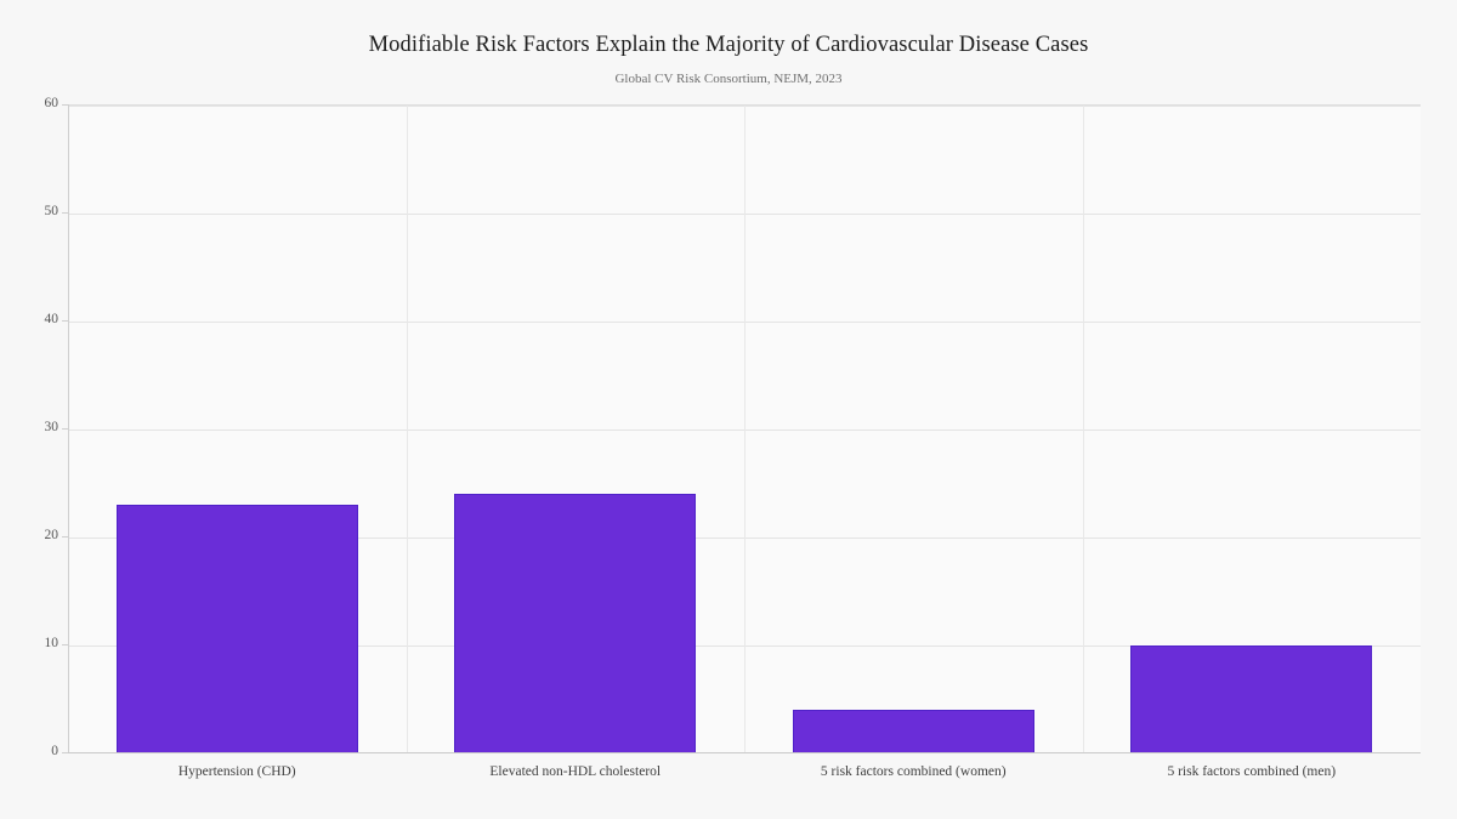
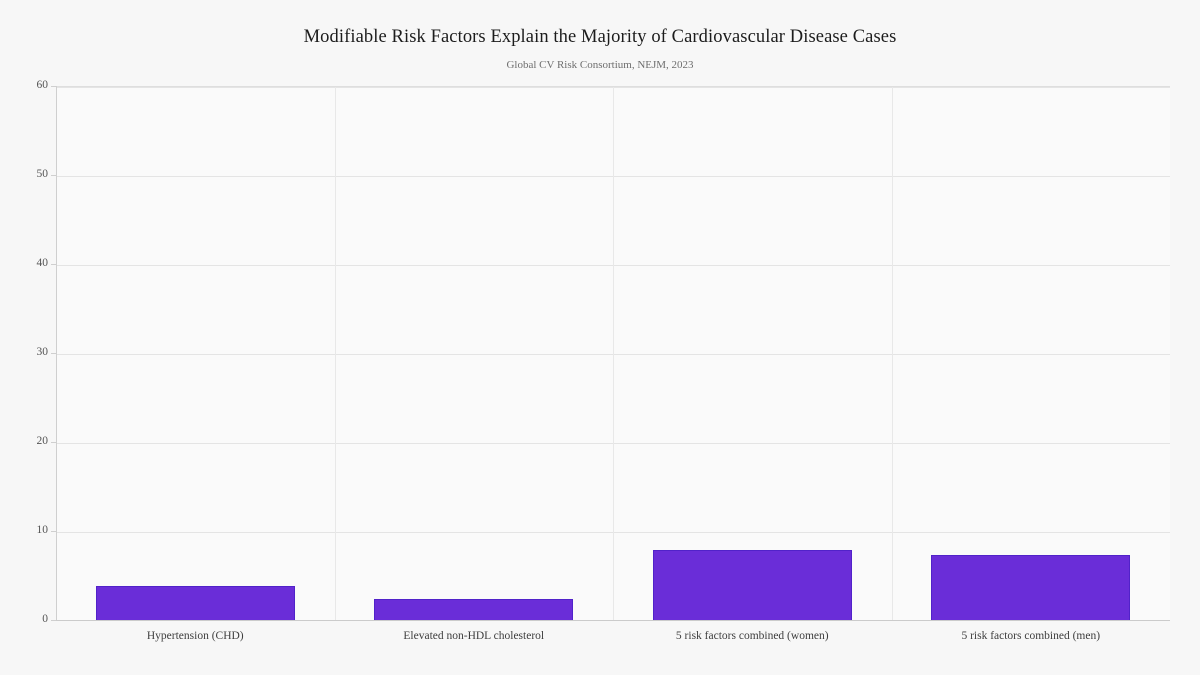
Hypertension (CHD): 23 -> 4
Elevated non-HDL cholesterol: 24 -> 2
5 risk factors combined (women): 4 -> 8
5 risk factors combined (men): 10 -> 7
